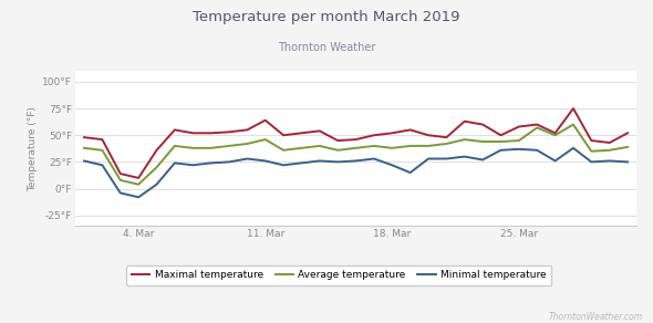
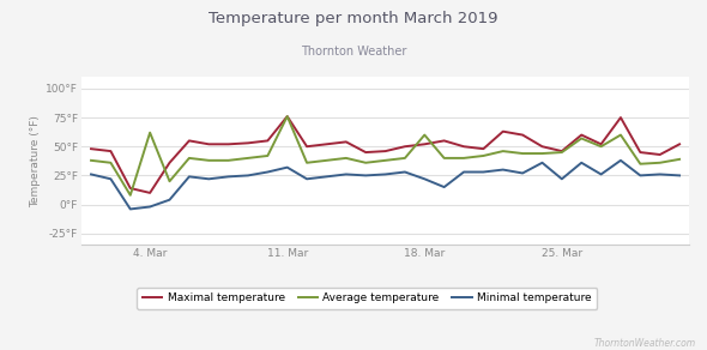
Average temperature/4. Mar: 4°F -> 62°F
Minimal temperature/4. Mar: -8°F -> -2°F
Maximal temperature/11. Mar: 64°F -> 76°F
Average temperature/11. Mar: 46°F -> 76°F
Minimal temperature/11. Mar: 26°F -> 32°F
Average temperature/18. Mar: 38°F -> 60°F
Maximal temperature/25. Mar: 58°F -> 46°F
Minimal temperature/25. Mar: 37°F -> 22°F
